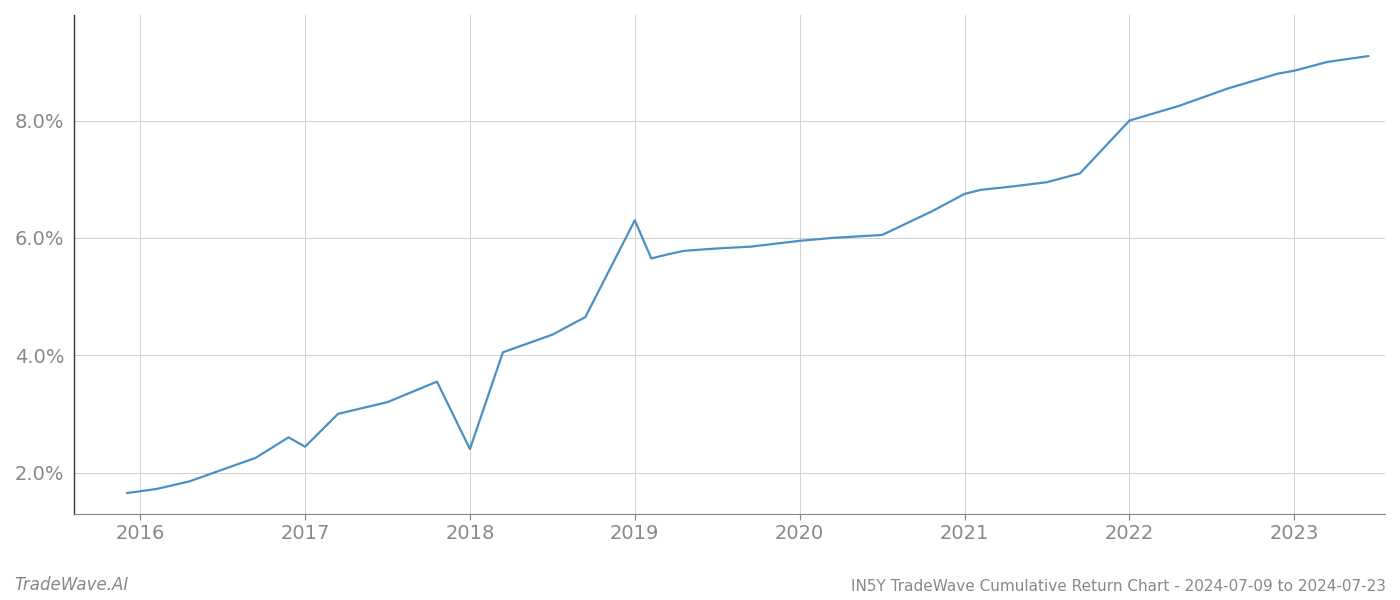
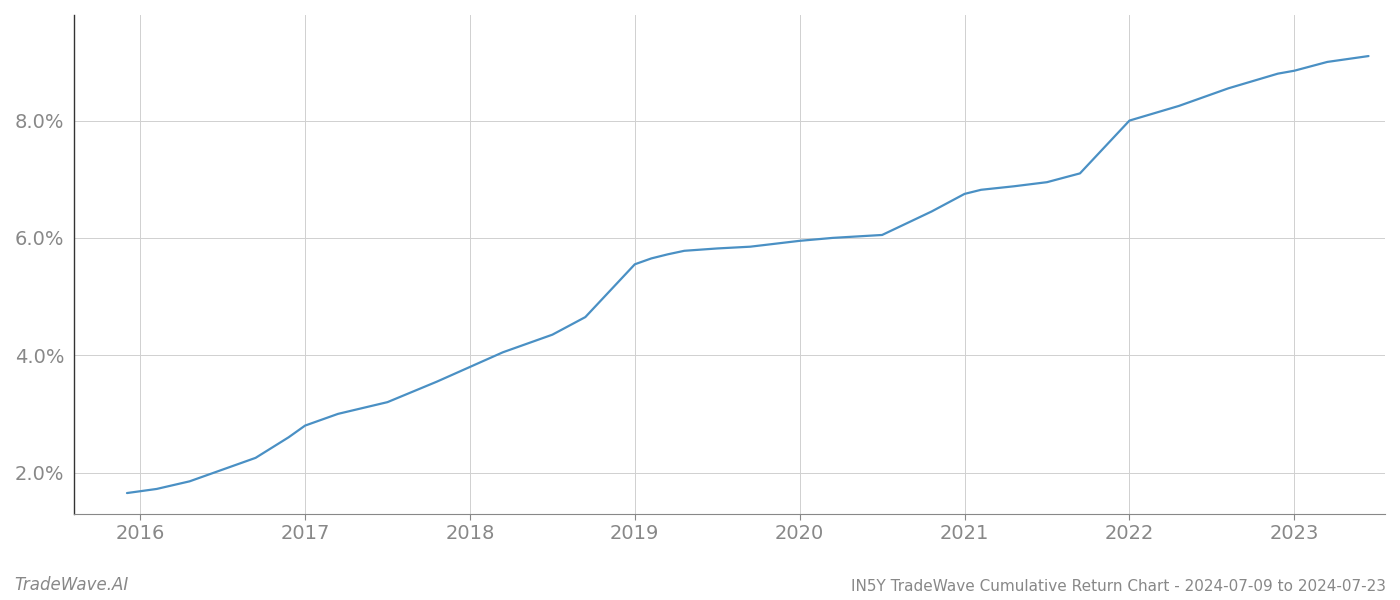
2017: 2.44% -> 2.80%
2018: 2.40% -> 3.80%
2019: 6.30% -> 5.55%
